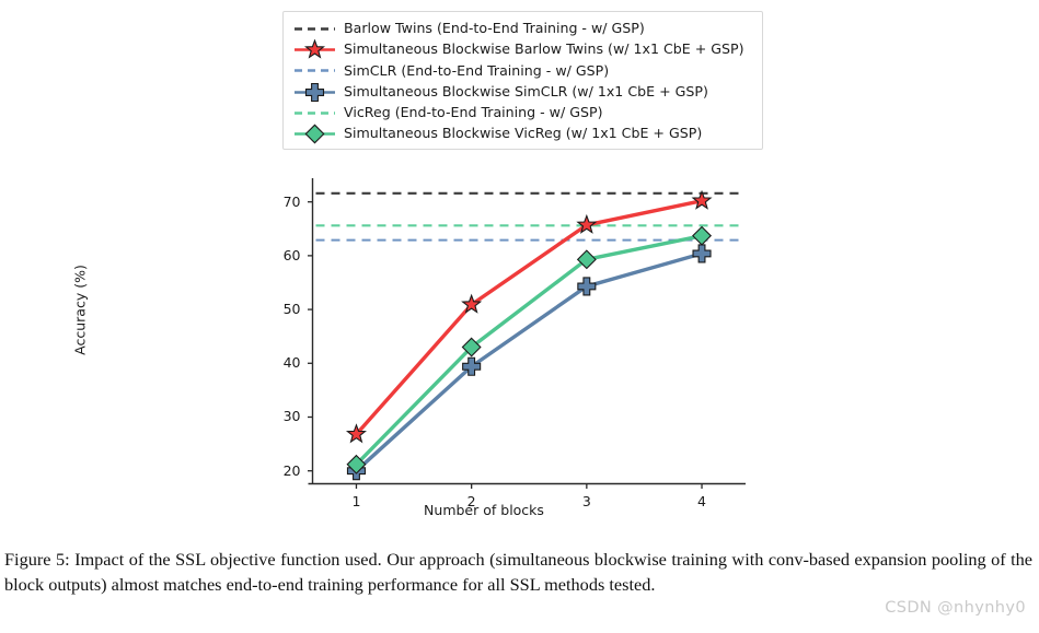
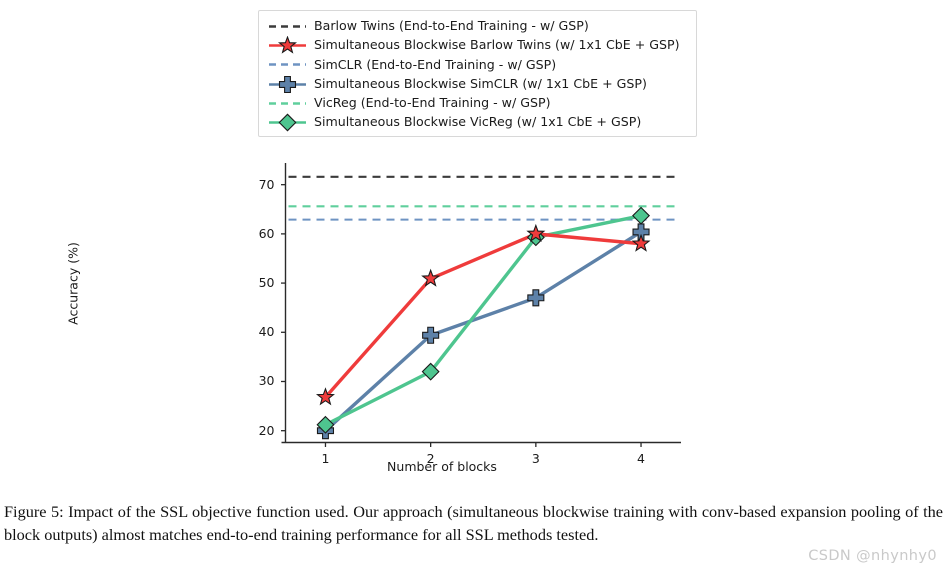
Simultaneous Blockwise VicReg (w/ 1x1 CbE + GSP)/2: 43 -> 32
Simultaneous Blockwise Barlow Twins (w/ 1x1 CbE + GSP)/3: 66 -> 60
Simultaneous Blockwise SimCLR (w/ 1x1 CbE + GSP)/3: 54 -> 47
Simultaneous Blockwise Barlow Twins (w/ 1x1 CbE + GSP)/4: 70 -> 58
